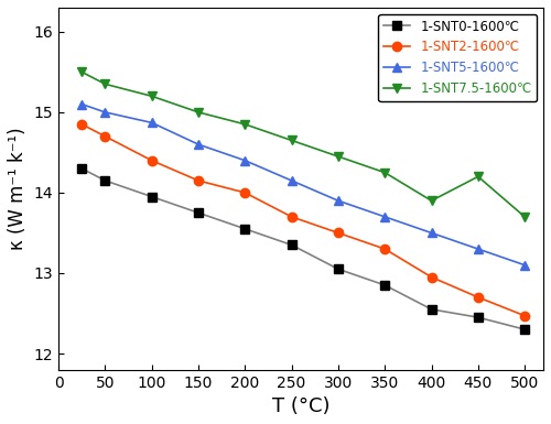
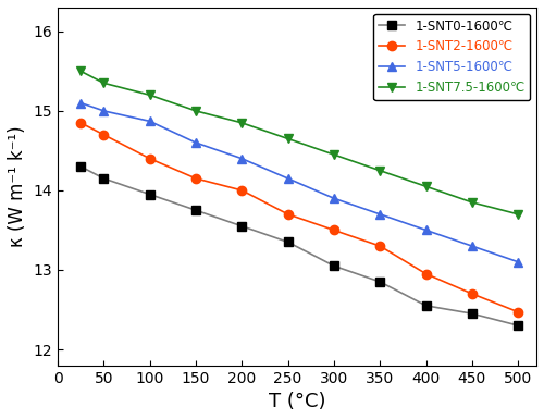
1-SNT7.5-1600℃/400: 13.90 -> 14.05
1-SNT7.5-1600℃/450: 14.20 -> 13.85
